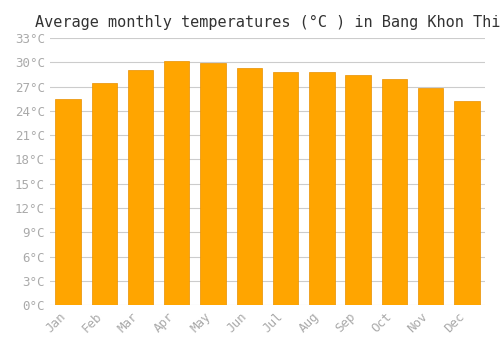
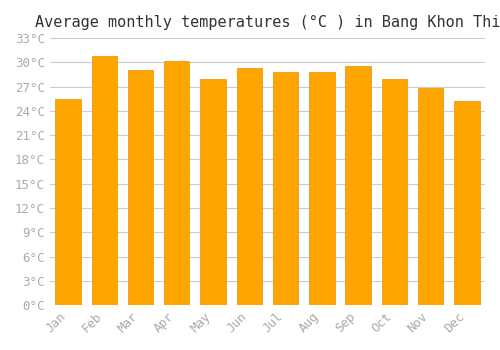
Feb: 27.5°C -> 30.8°C
May: 29.9°C -> 28.0°C
Sep: 28.5°C -> 29.6°C
